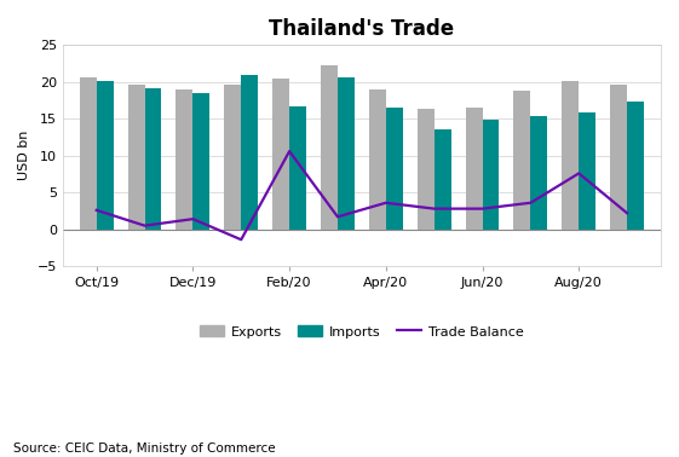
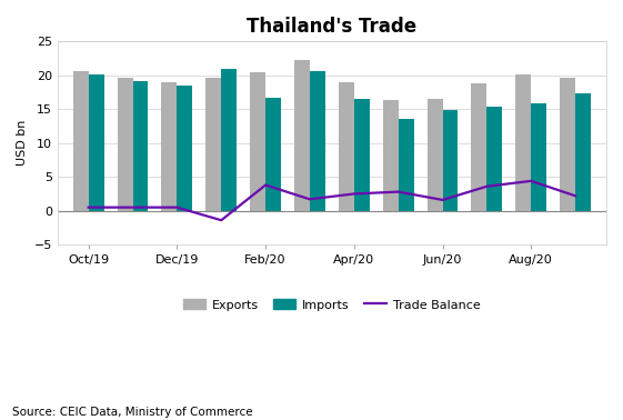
Trade Balance/Oct/19: 2.6 -> 0.5
Trade Balance/Dec/19: 1.4 -> 0.5
Trade Balance/Feb/20: 10.6 -> 3.8
Trade Balance/Apr/20: 3.6 -> 2.5
Trade Balance/Jun/20: 2.8 -> 1.6
Trade Balance/Aug/20: 7.6 -> 4.4
